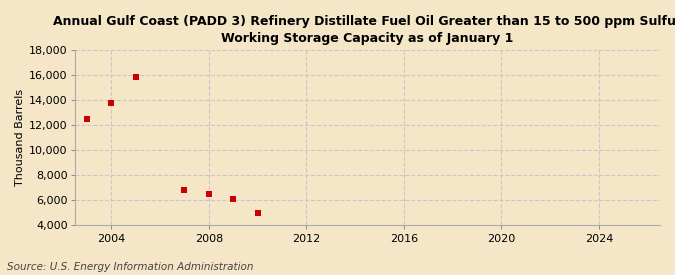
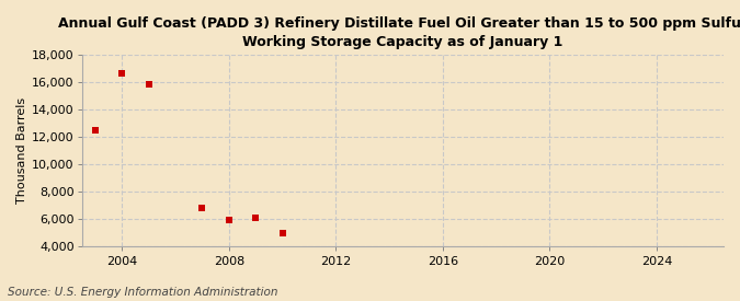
2004: 13,800 -> 16,700
2008: 6,500 -> 5,900
